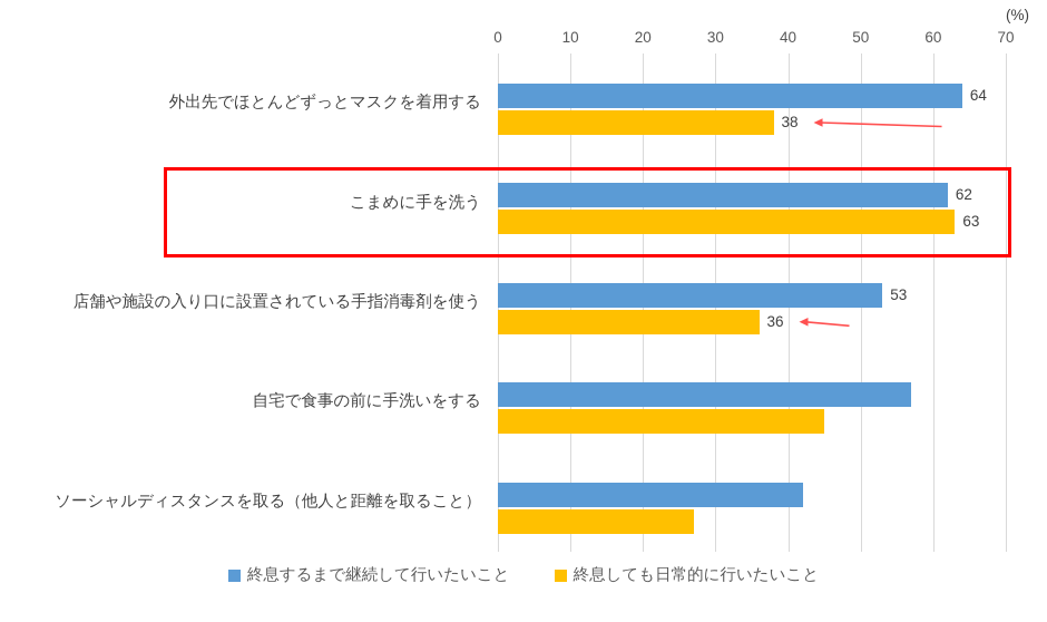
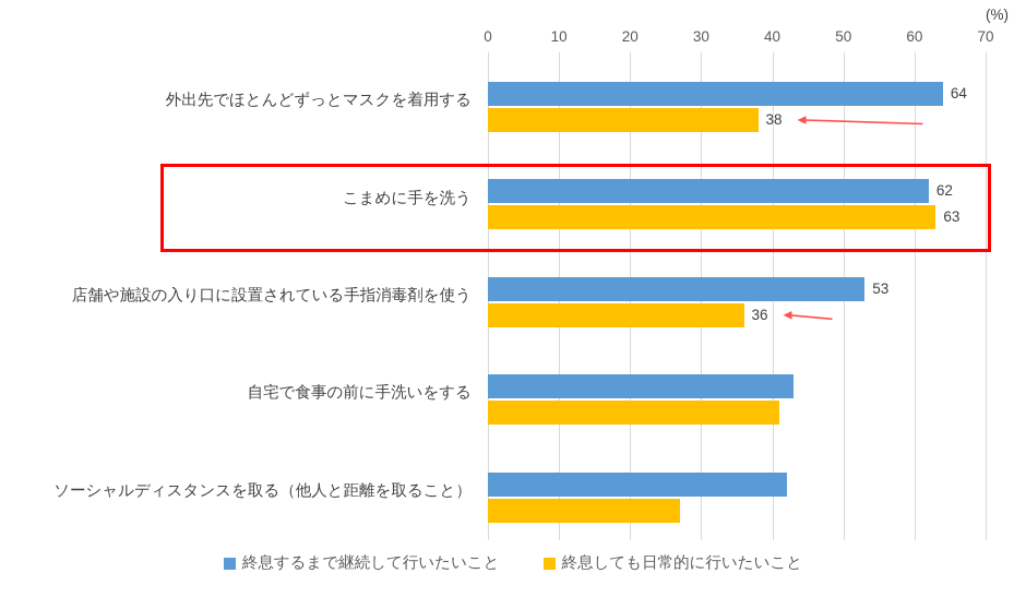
終息するまで継続して行いたいこと/自宅で食事の前に手洗いをする: 57 -> 43
終息しても日常的に行いたいこと/自宅で食事の前に手洗いをする: 45 -> 41
